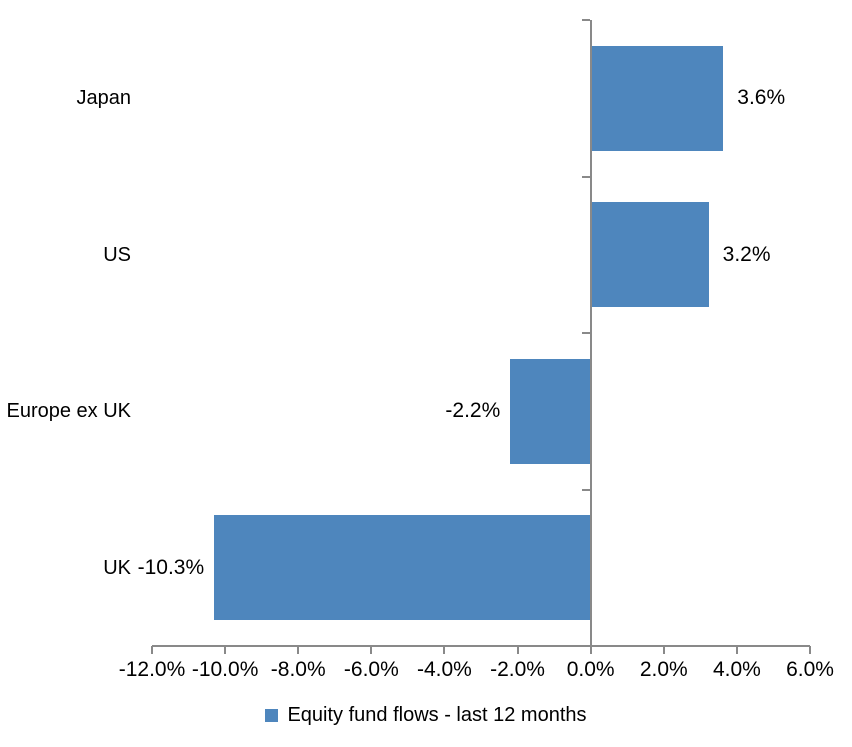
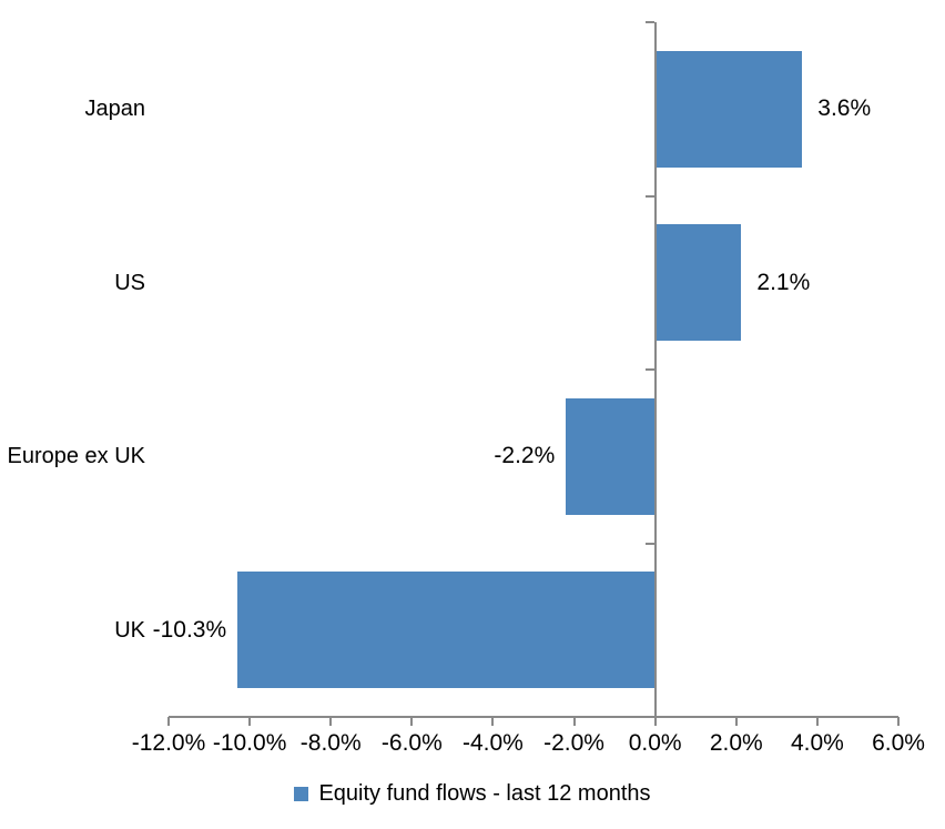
US: 3.2% -> 2.1%
